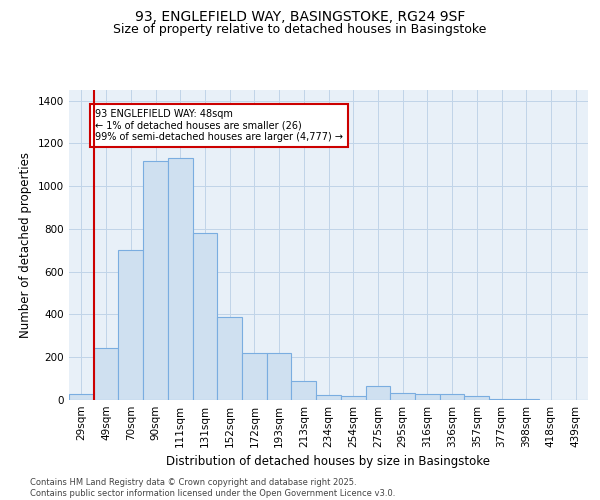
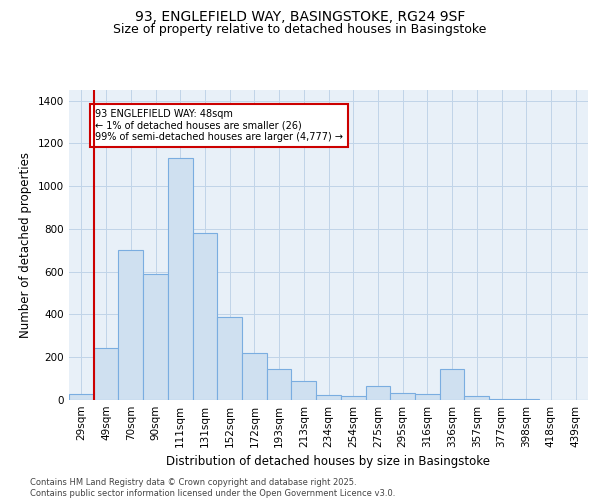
90sqm: 1120 -> 590
193sqm: 220 -> 145
336sqm: 30 -> 145
